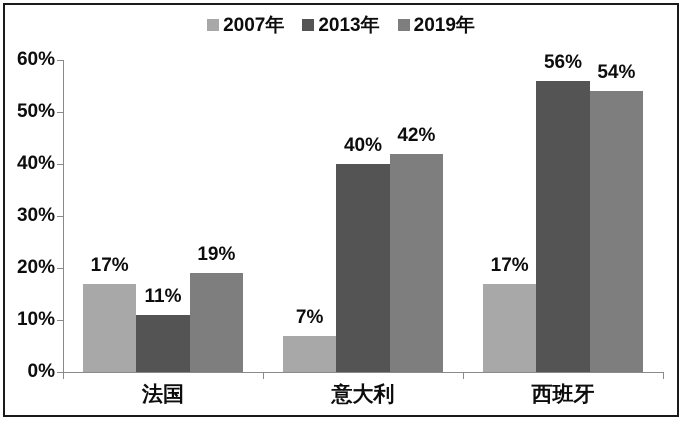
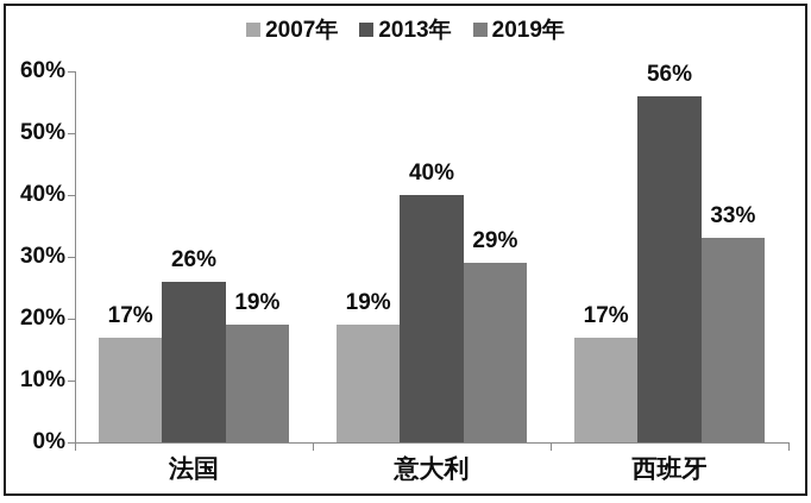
2013年/法国: 11% -> 26%
2007年/意大利: 7% -> 19%
2019年/意大利: 42% -> 29%
2019年/西班牙: 54% -> 33%
